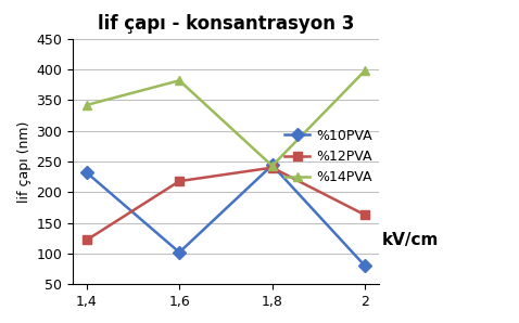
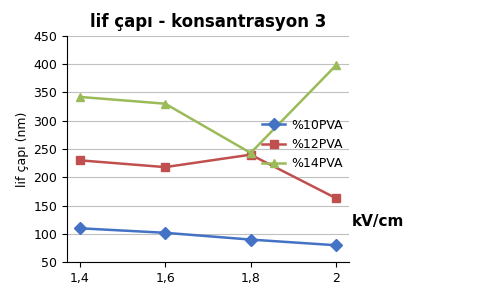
%10PVA/1,4: 232 -> 110
%12PVA/1,4: 122 -> 230
%14PVA/1,6: 382 -> 330
%10PVA/1,8: 244 -> 90
